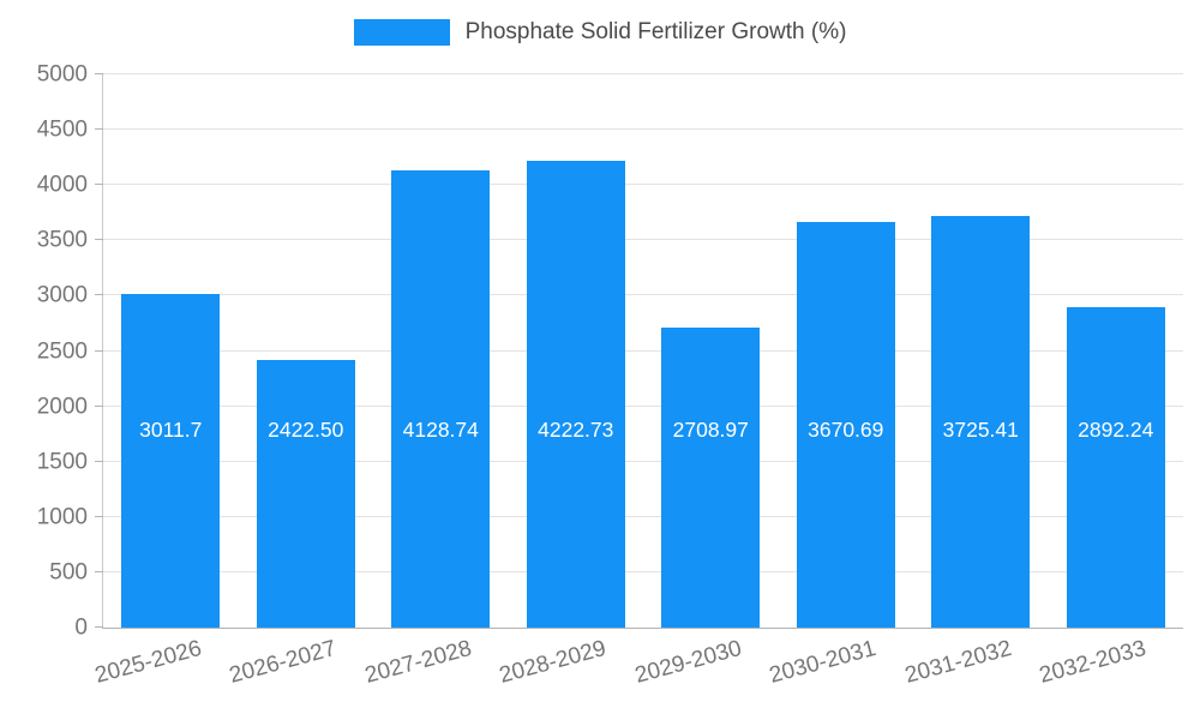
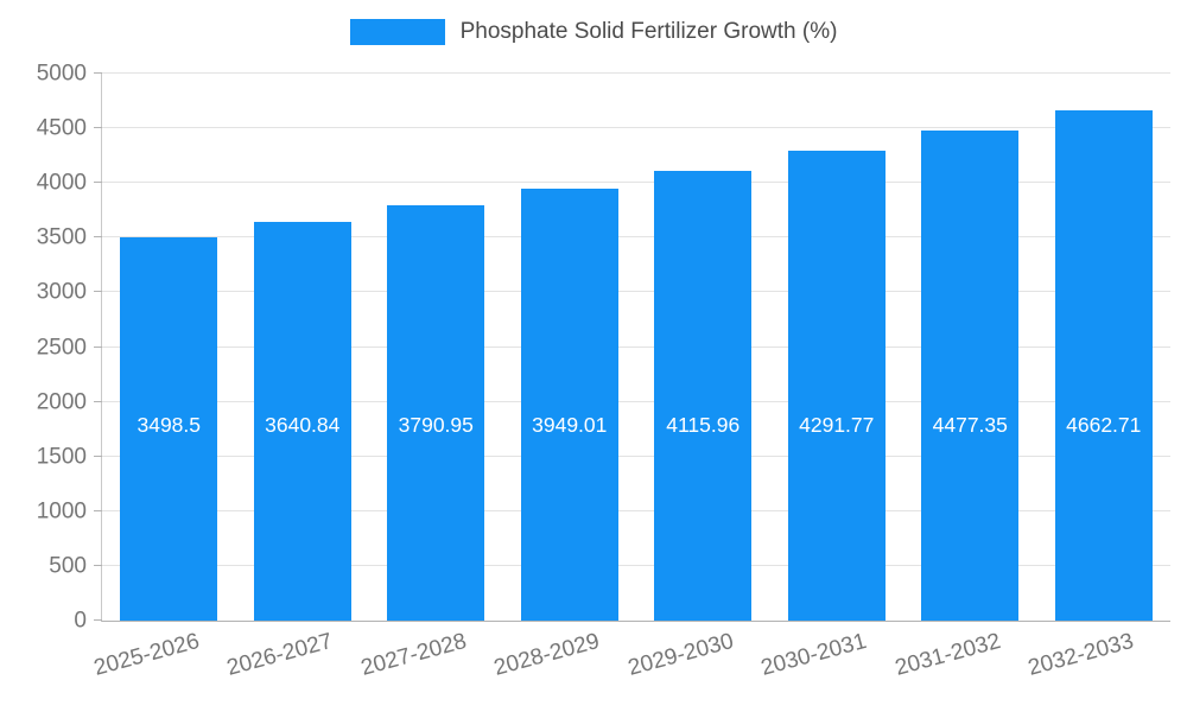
2025-2026: 3011.7 -> 3498.5
2026-2027: 2422.50 -> 3640.84
2027-2028: 4128.74 -> 3790.95
2028-2029: 4222.73 -> 3949.01
2029-2030: 2708.97 -> 4115.96
2030-2031: 3670.69 -> 4291.77
2031-2032: 3725.41 -> 4477.35
2032-2033: 2892.24 -> 4662.71
